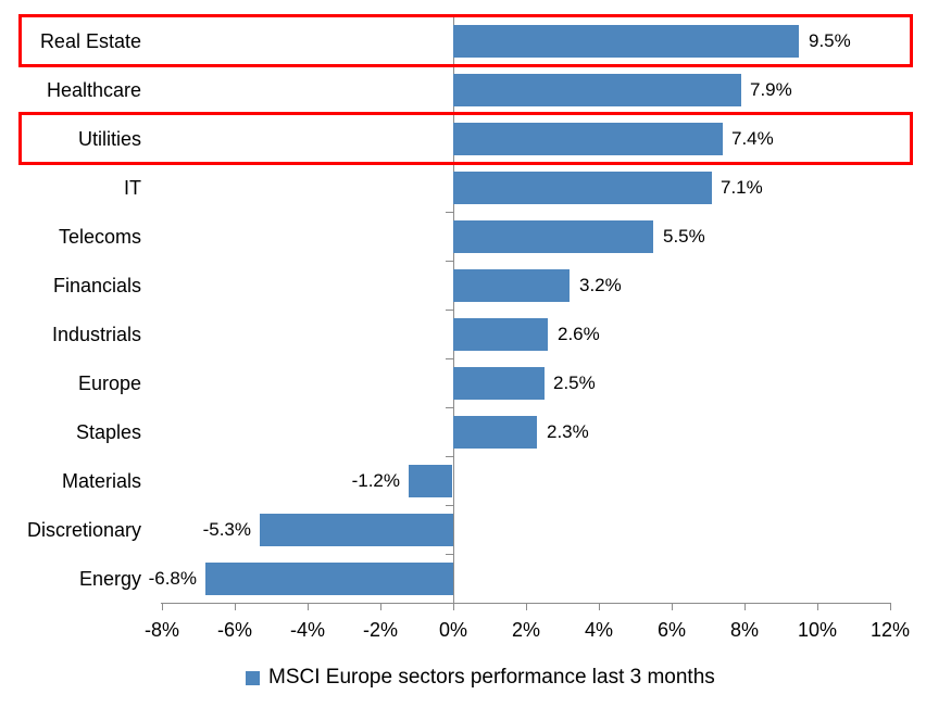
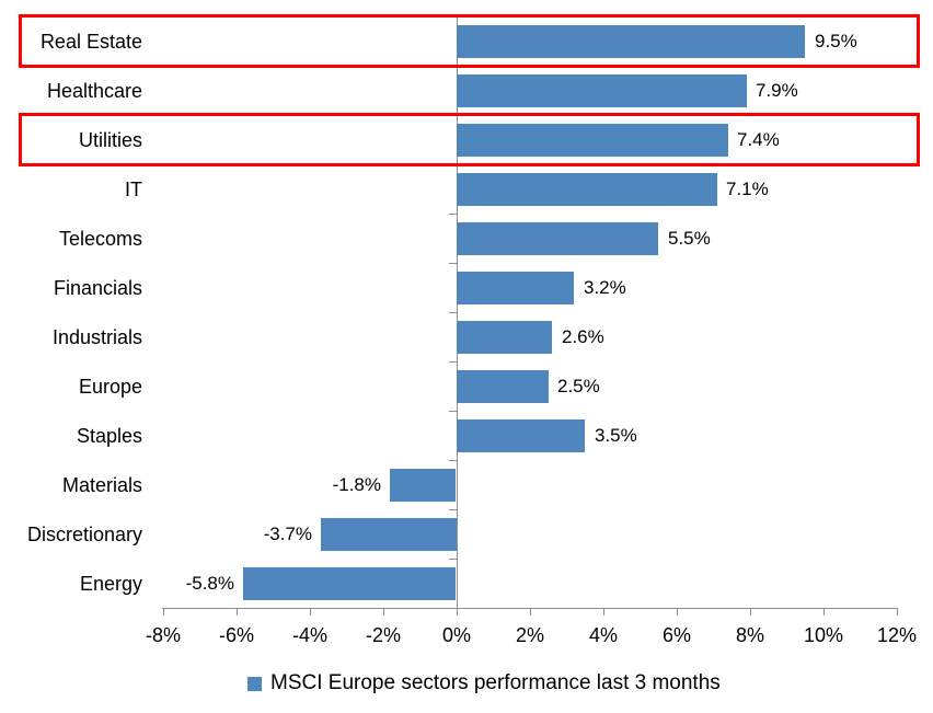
Staples: 2.3% -> 3.5%
Materials: -1.2% -> -1.8%
Discretionary: -5.3% -> -3.7%
Energy: -6.8% -> -5.8%
